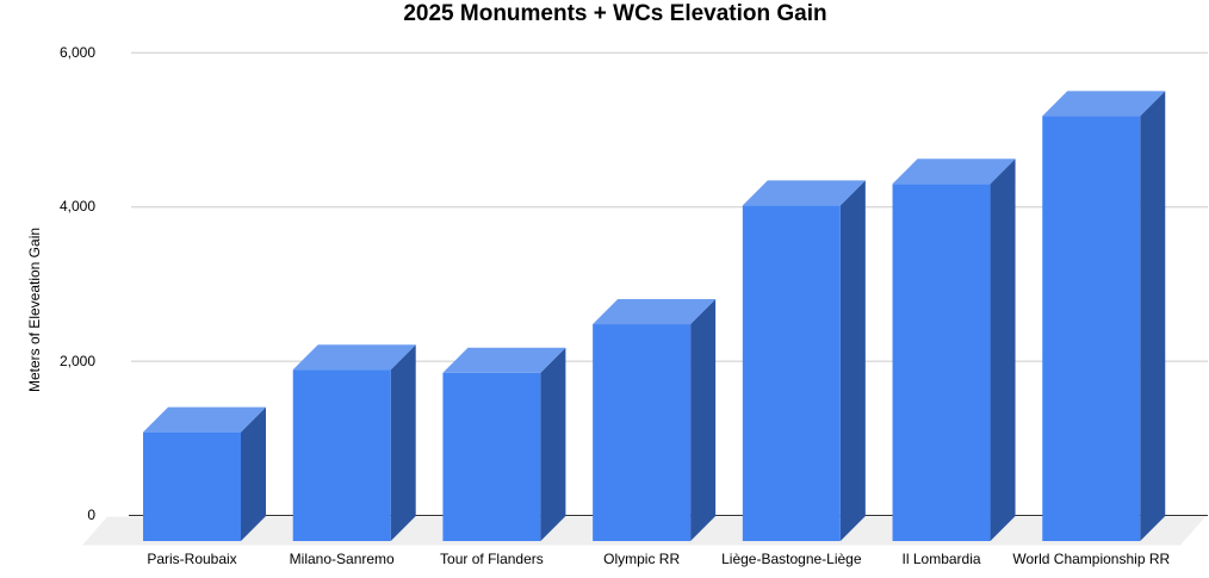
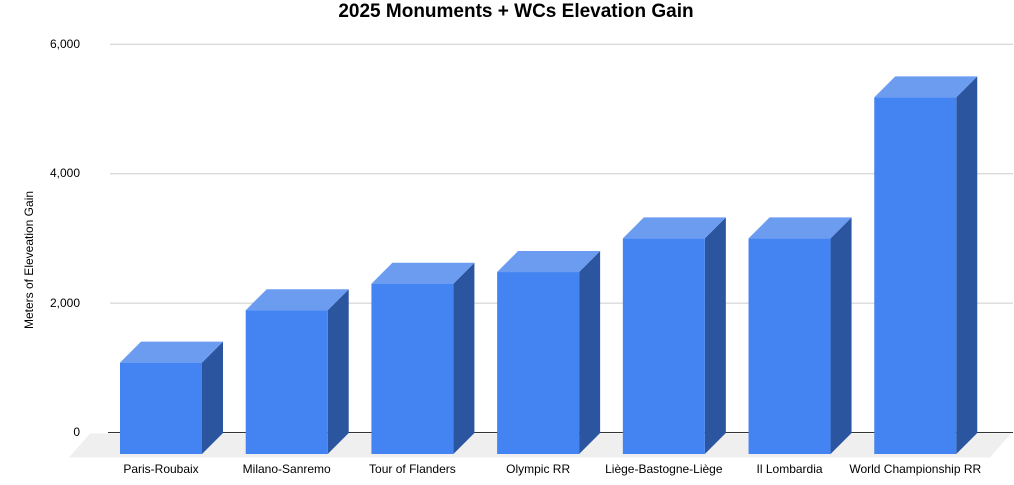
Tour of Flanders: 1800 -> 2300
Liège-Bastogne-Liège: 4000 -> 3000
Il Lombardia: 4300 -> 3000
